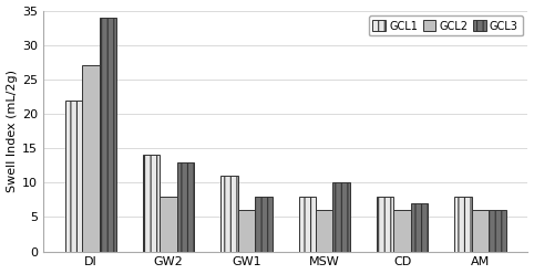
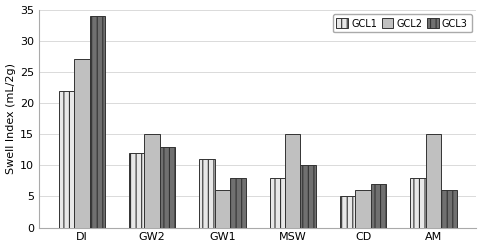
GCL1/GW2: 14 -> 12
GCL2/GW2: 8 -> 15
GCL2/MSW: 6 -> 15
GCL1/CD: 8 -> 5
GCL2/AM: 6 -> 15
